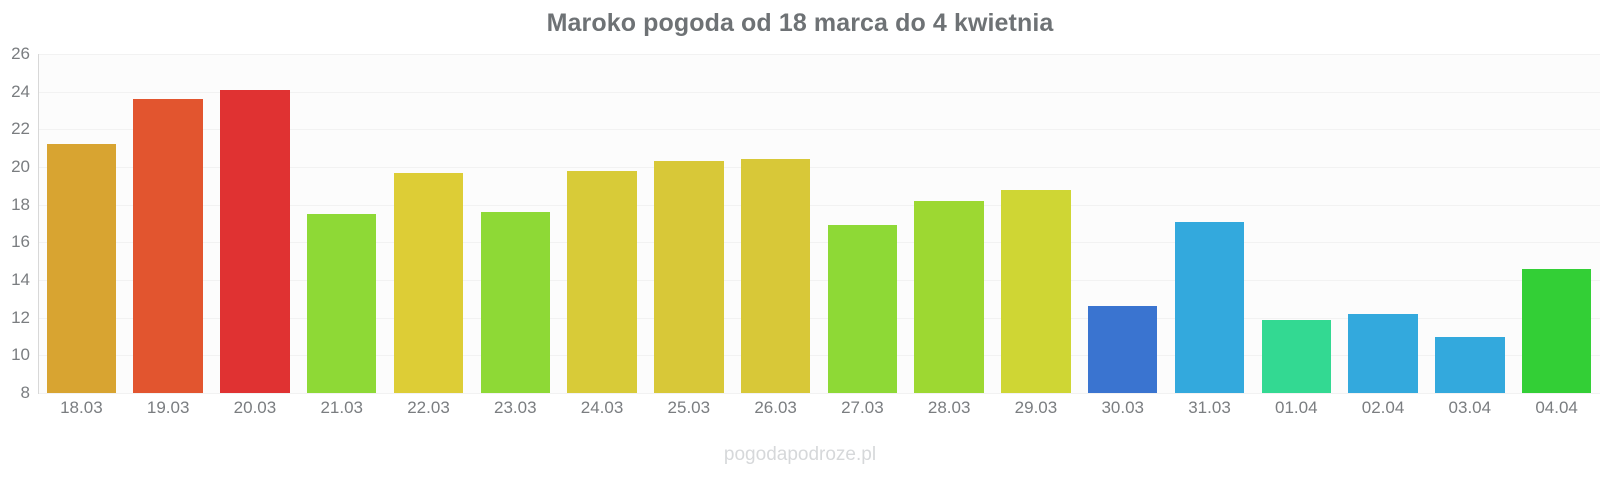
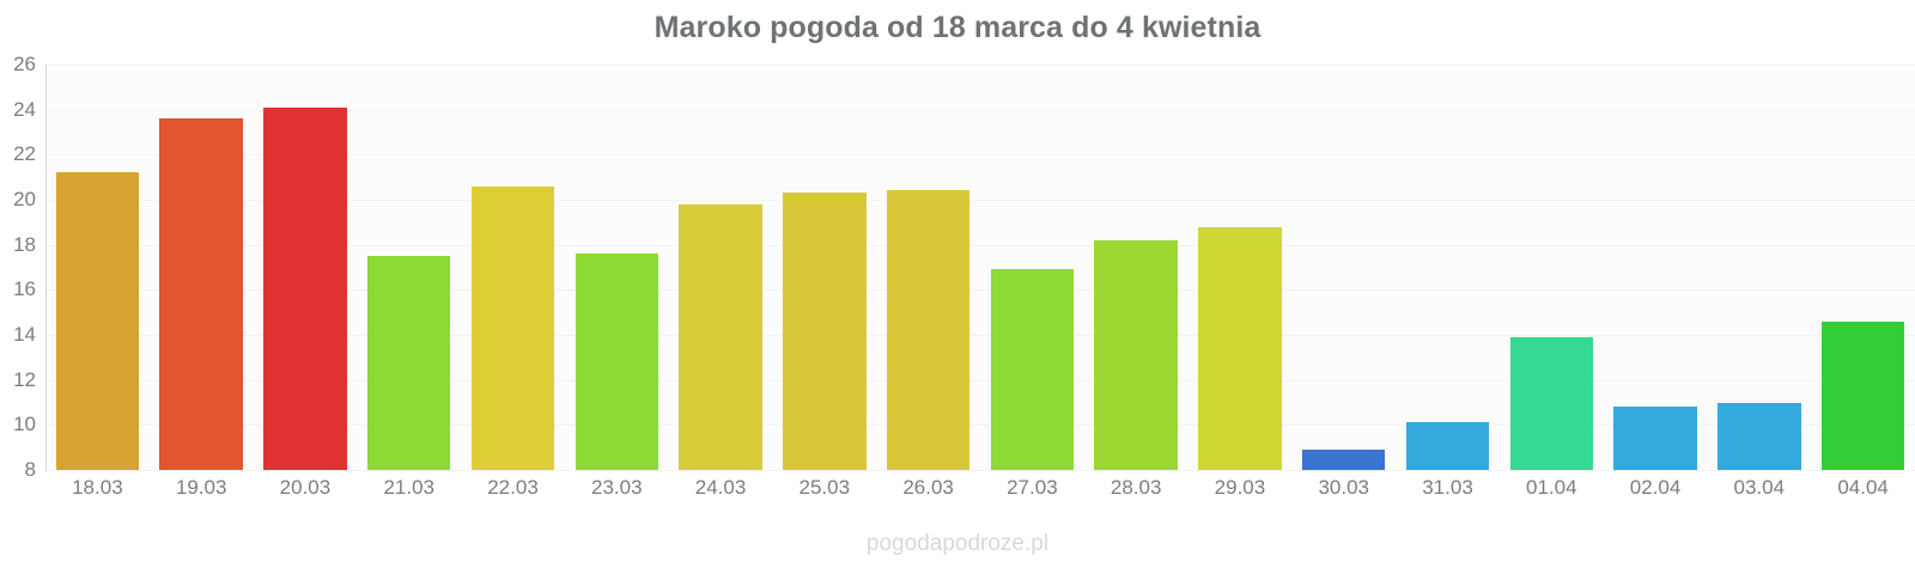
22.03: 19.7 -> 20.6
30.03: 12.6 -> 8.9
31.03: 17.1 -> 10.1
01.04: 11.9 -> 13.9
02.04: 12.2 -> 10.8
